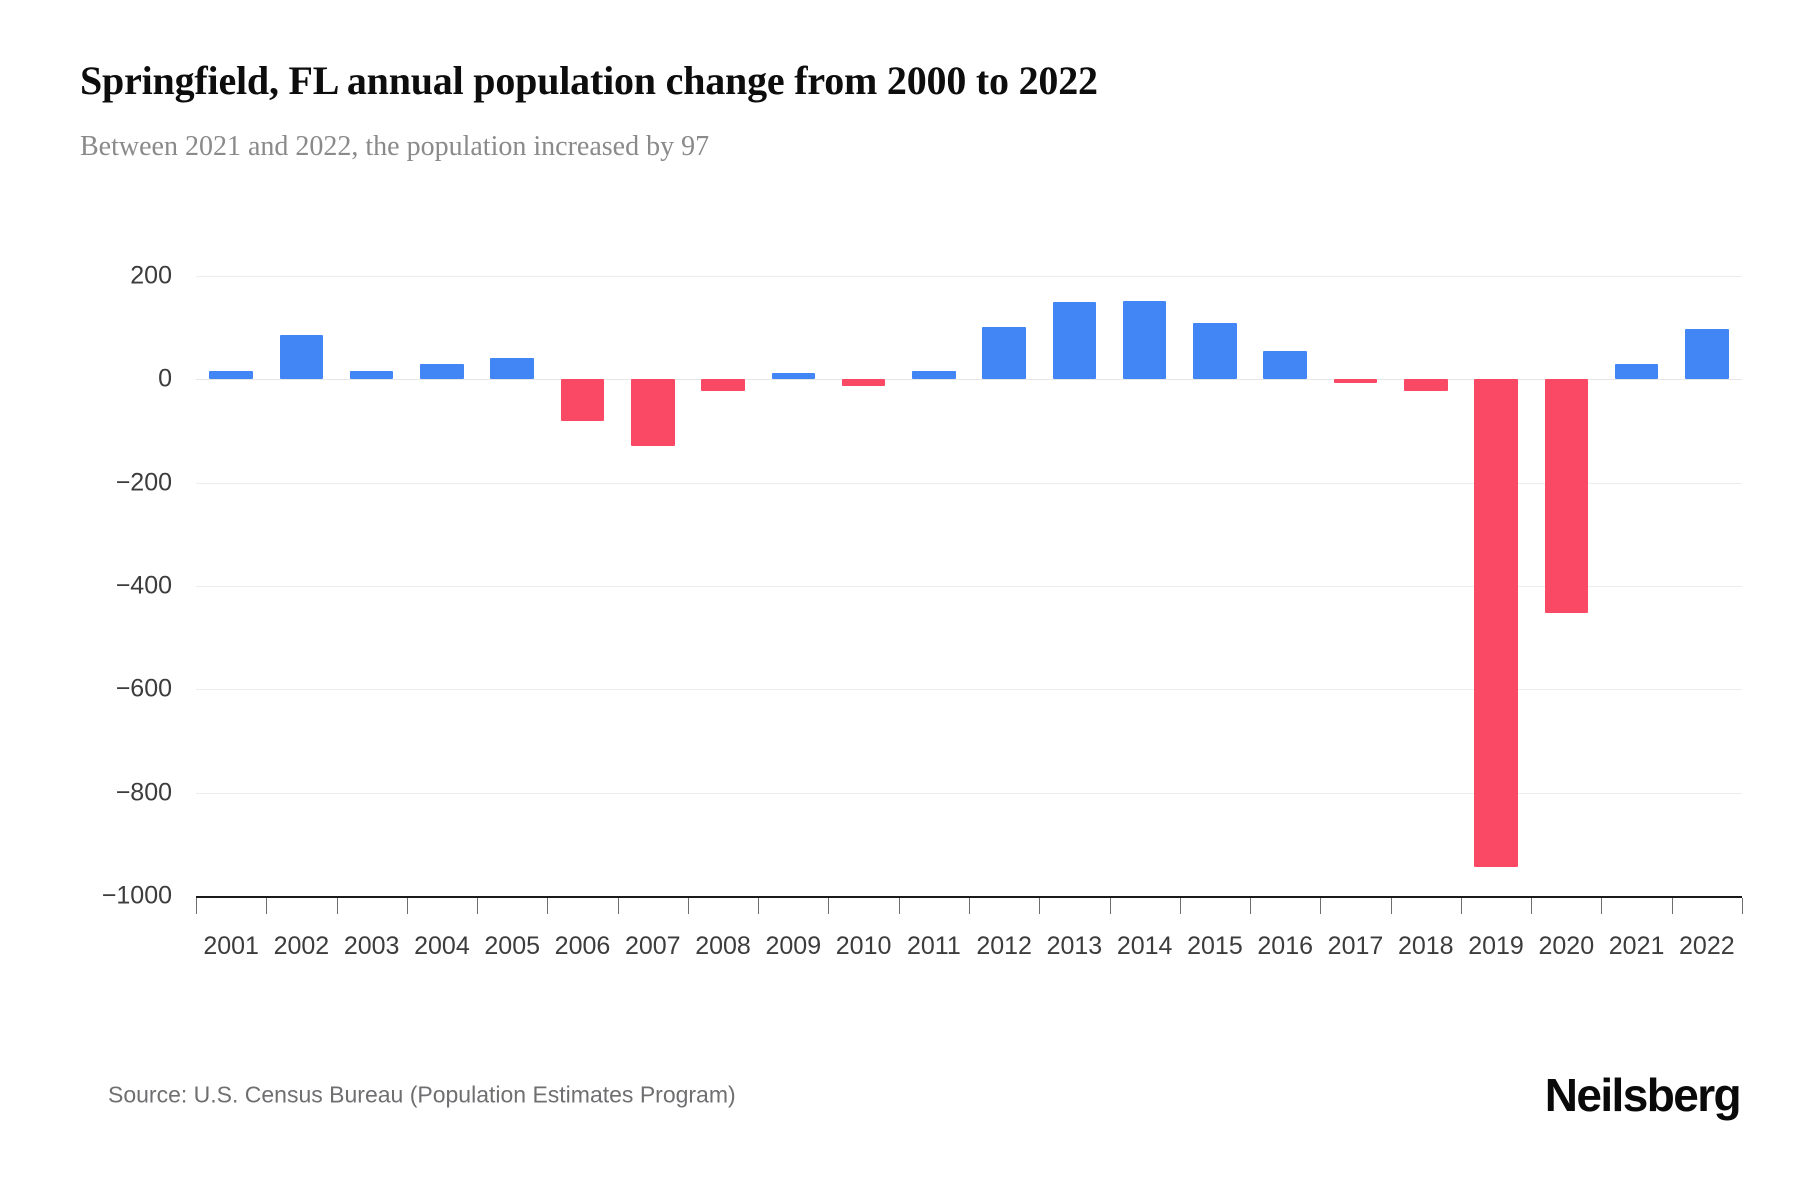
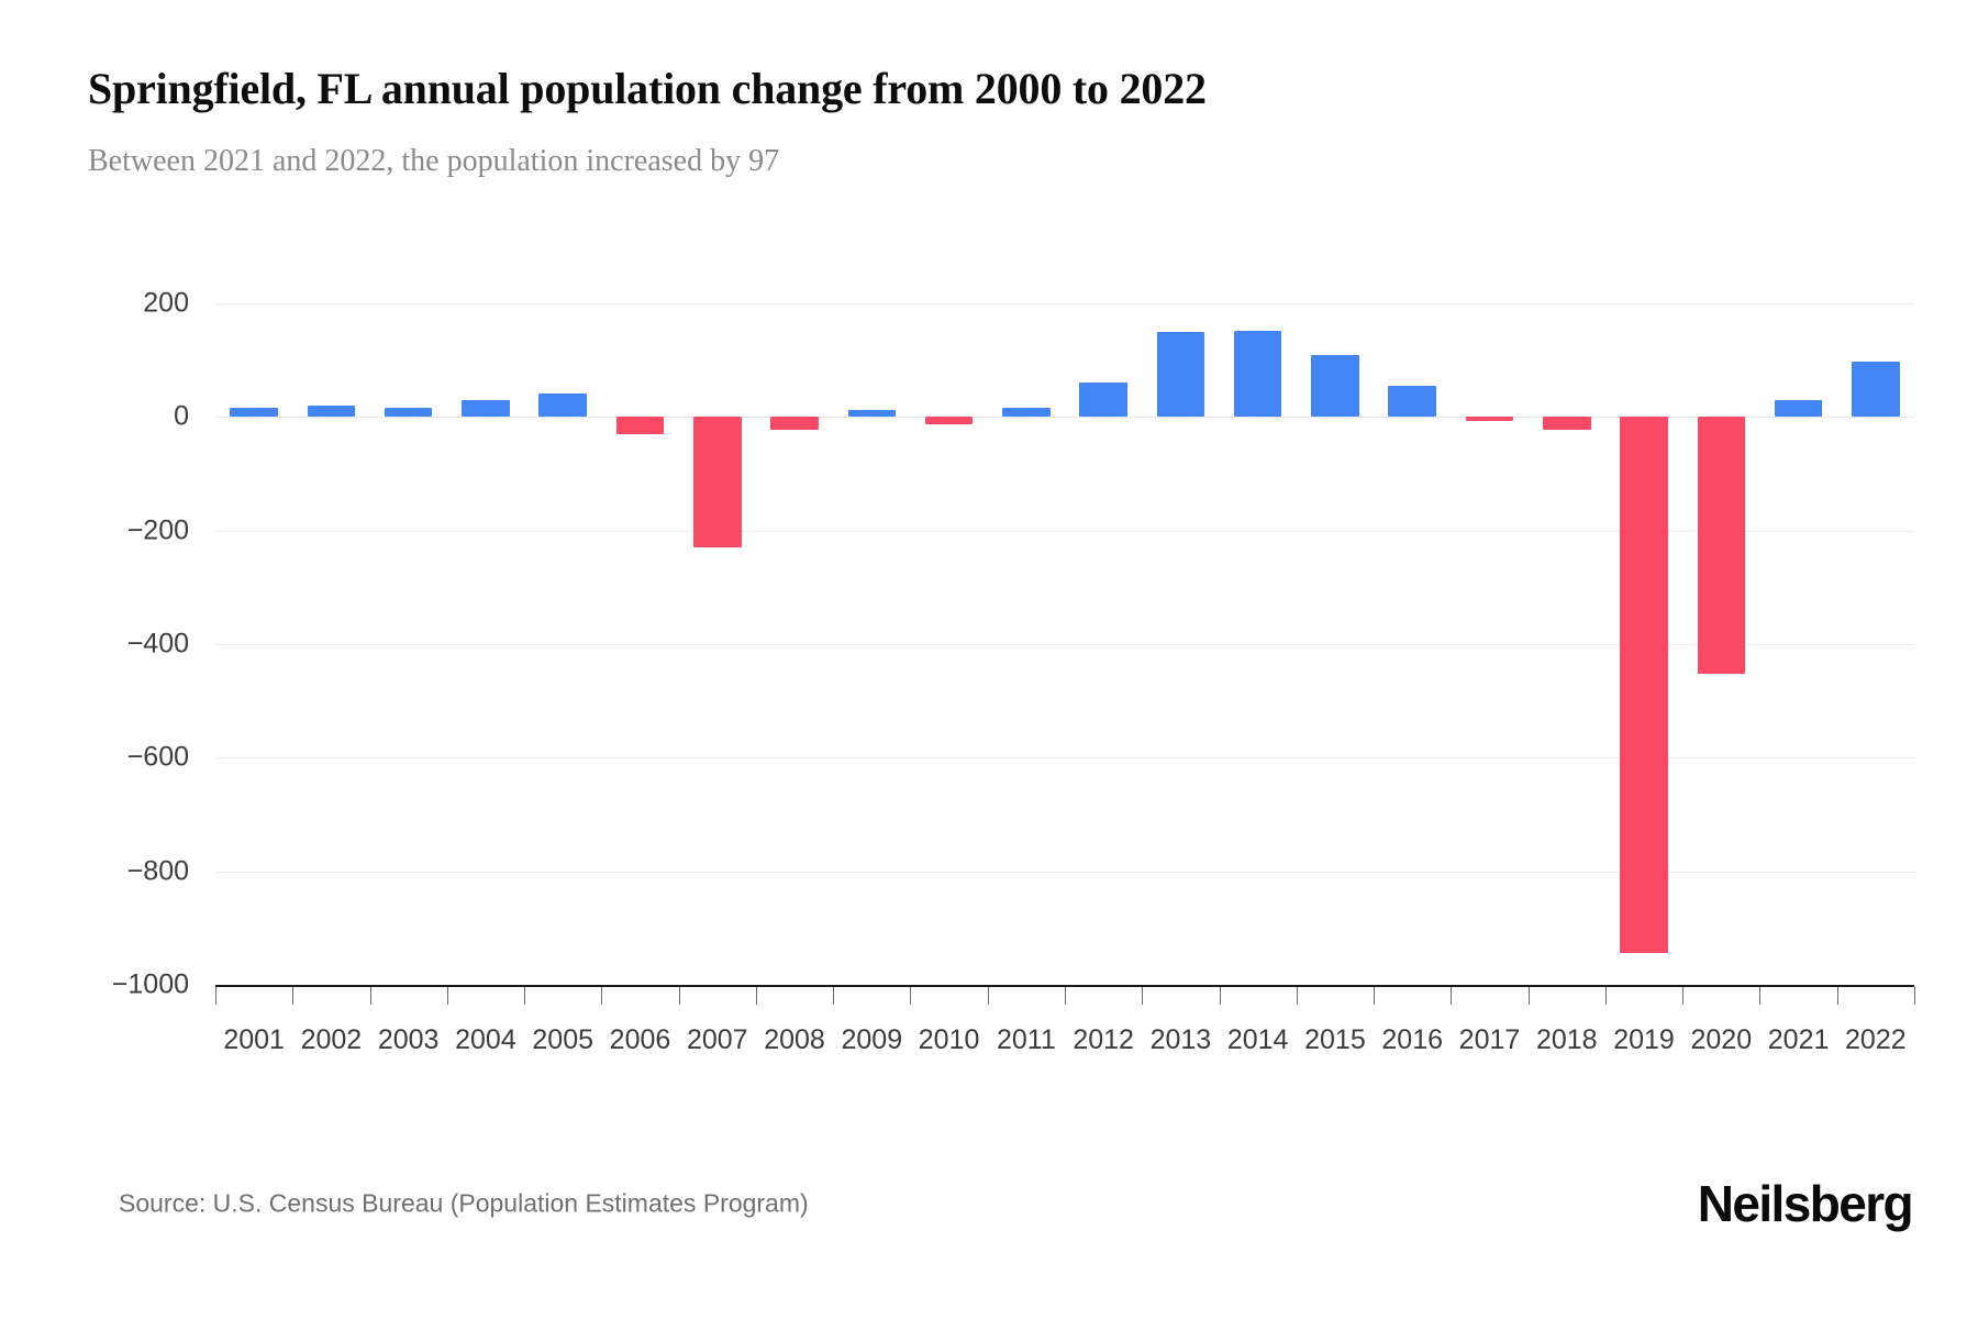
2002: 90 -> 20
2006: -80 -> -30
2007: -130 -> -230
2012: 100 -> 60
